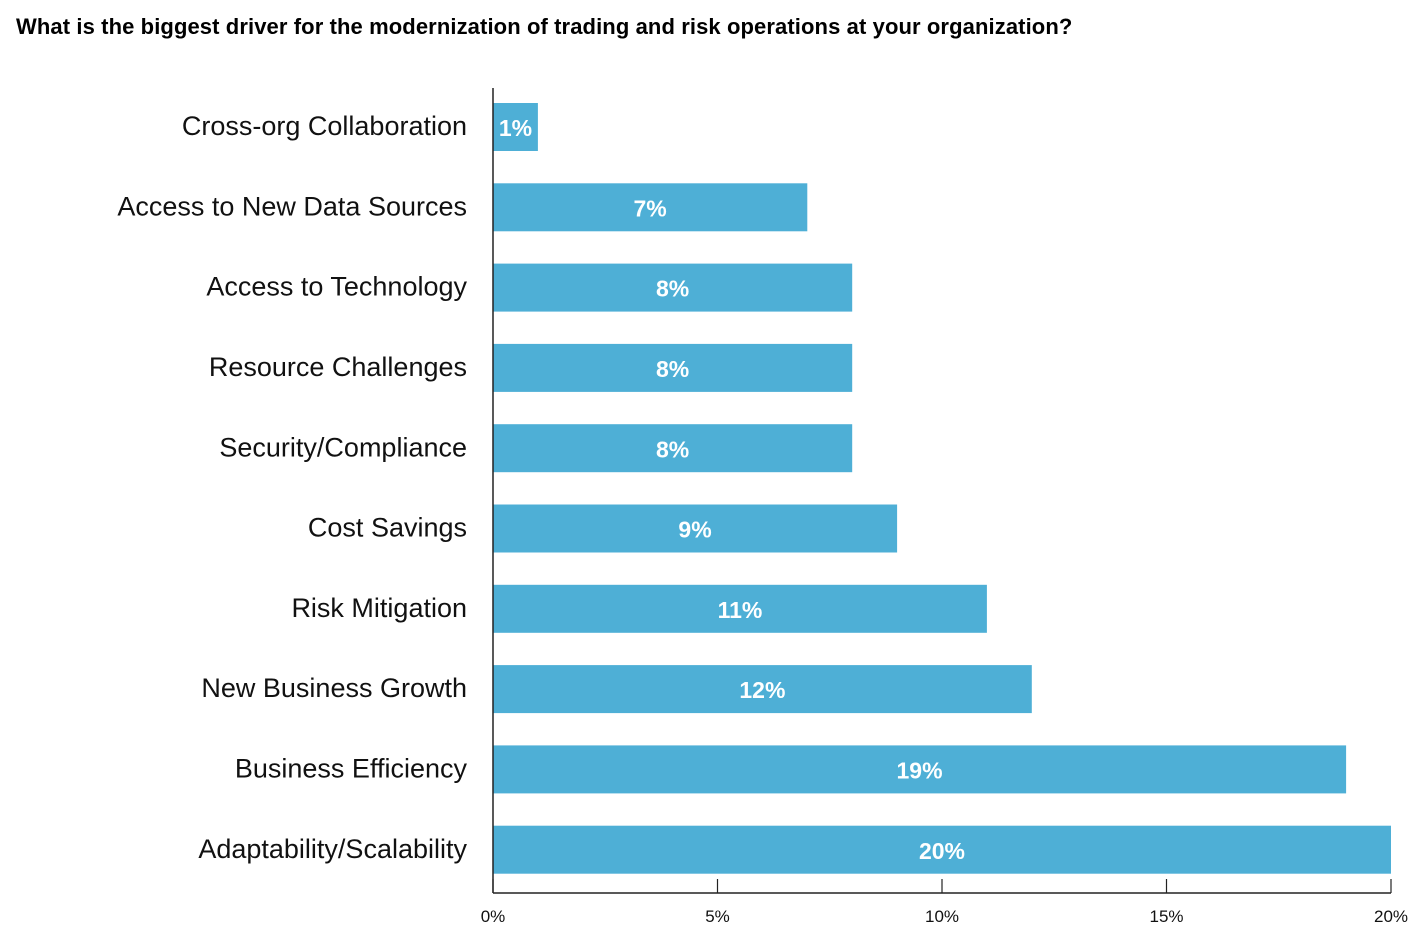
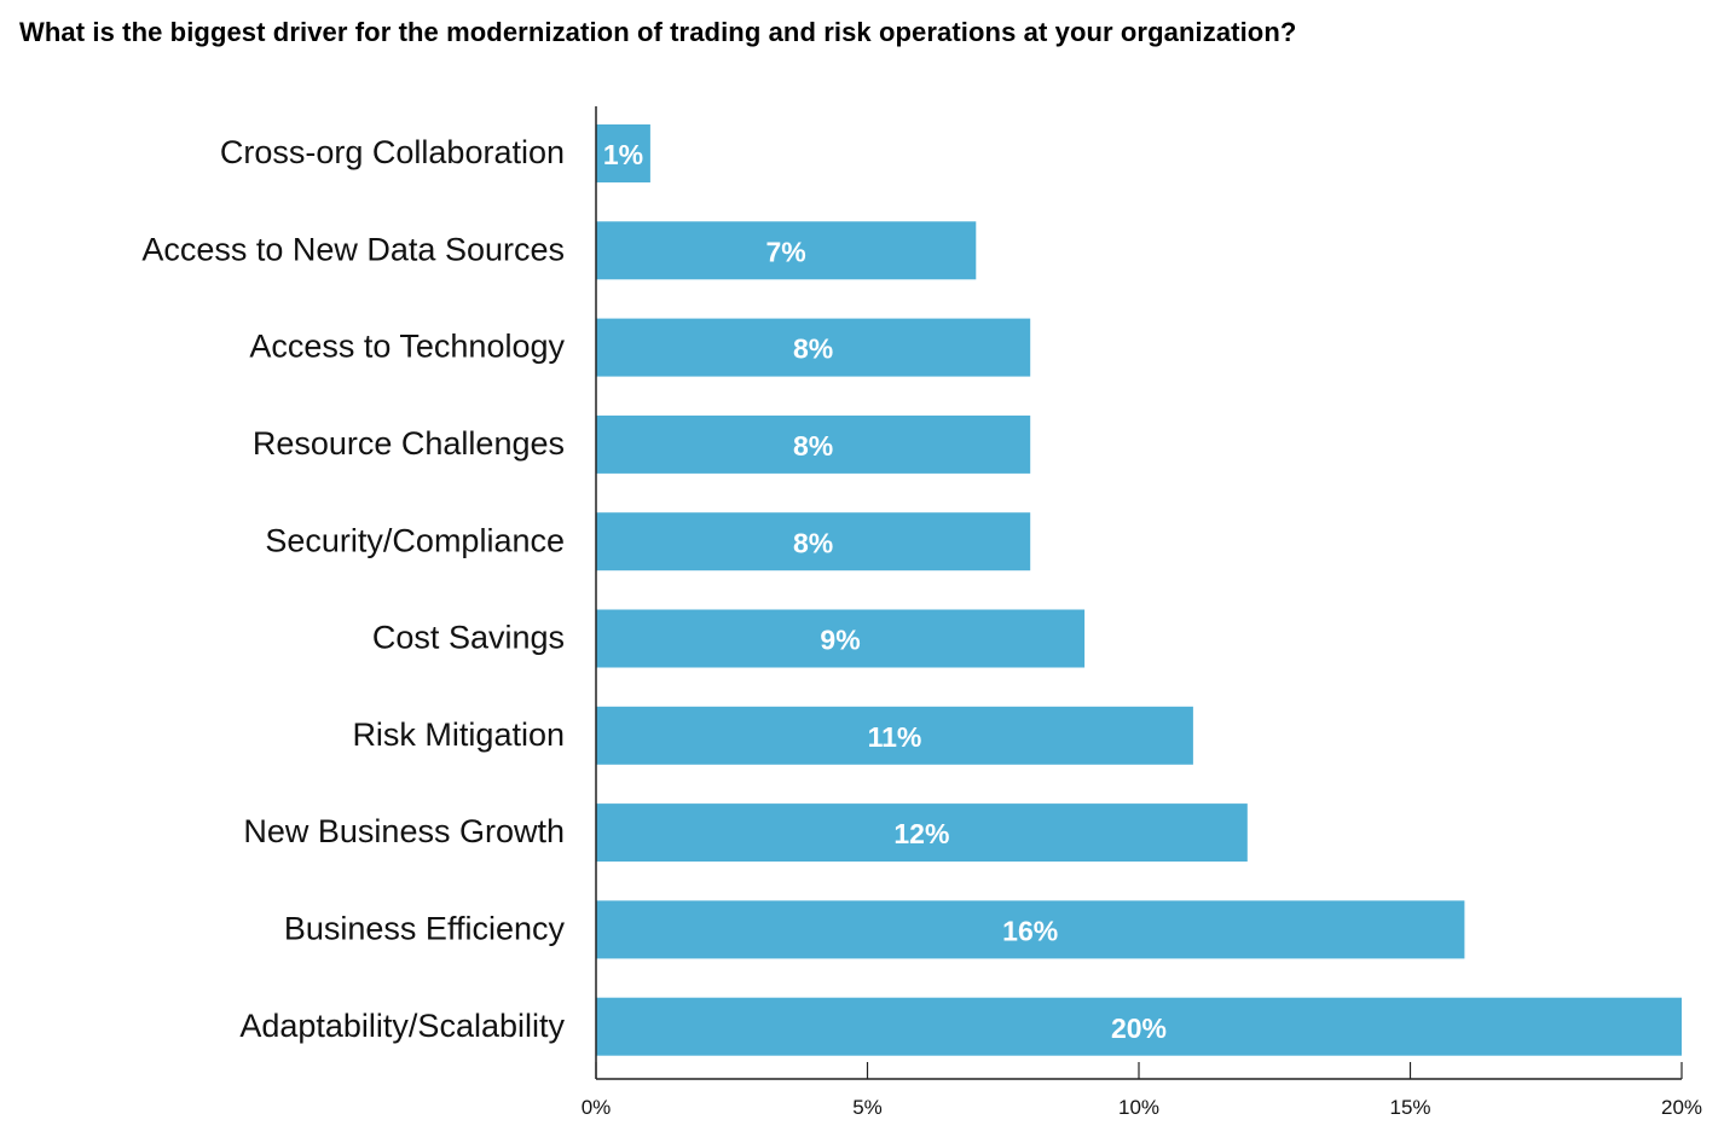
Business Efficiency: 19% -> 16%
